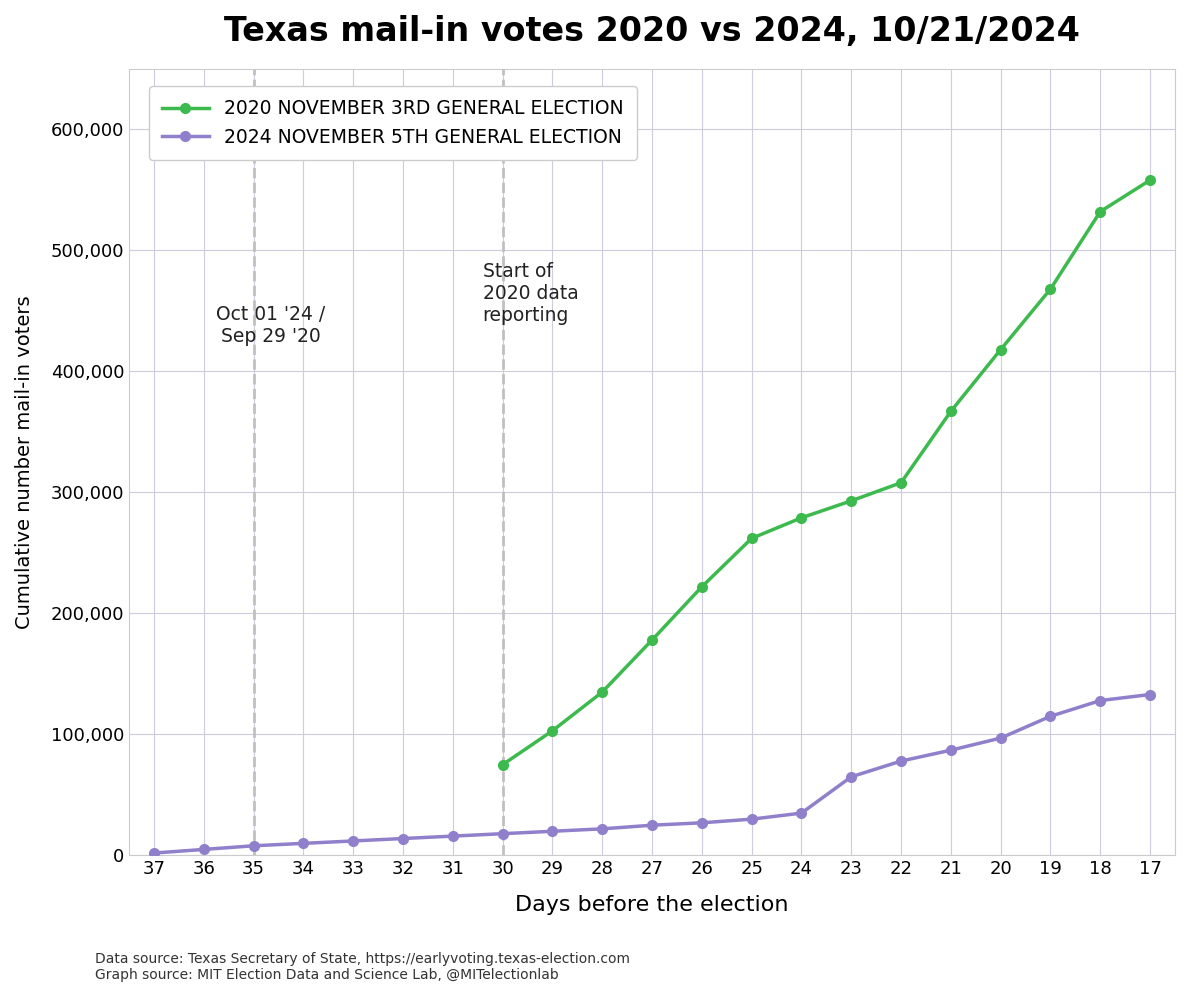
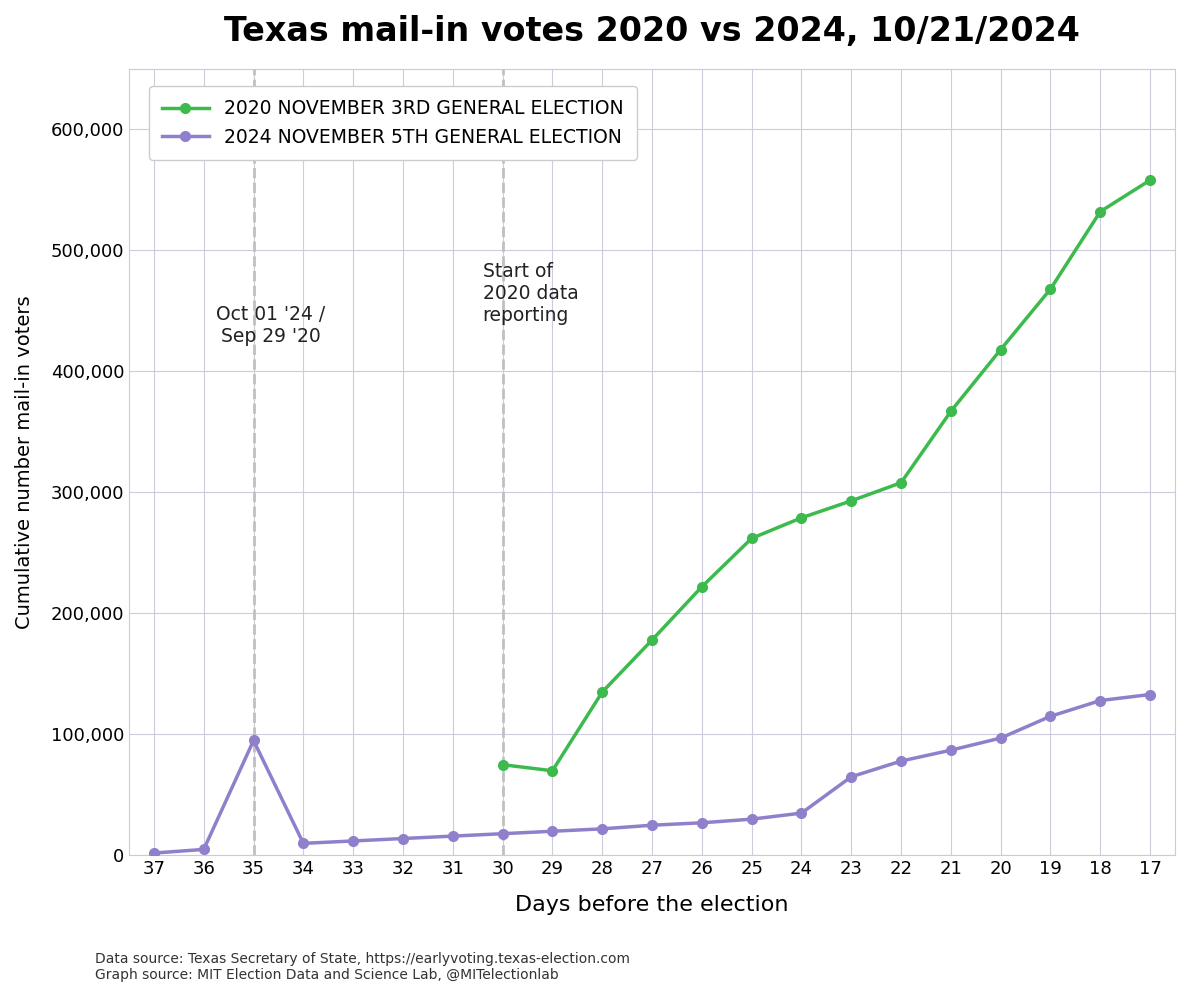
2024 NOVEMBER 5TH GENERAL ELECTION/35: 8,000 -> 95,000
2020 NOVEMBER 3RD GENERAL ELECTION/29: 103,000 -> 70,000
